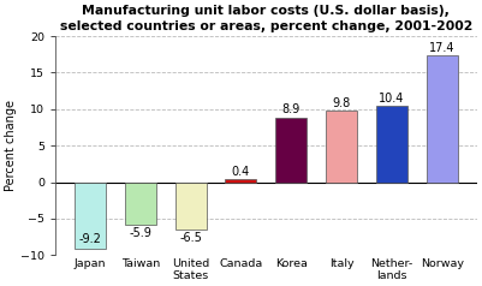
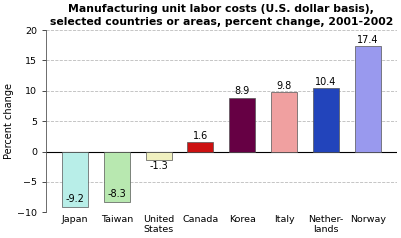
Taiwan: -5.9 -> -8.3
United States: -6.5 -> -1.3
Canada: 0.4 -> 1.6
